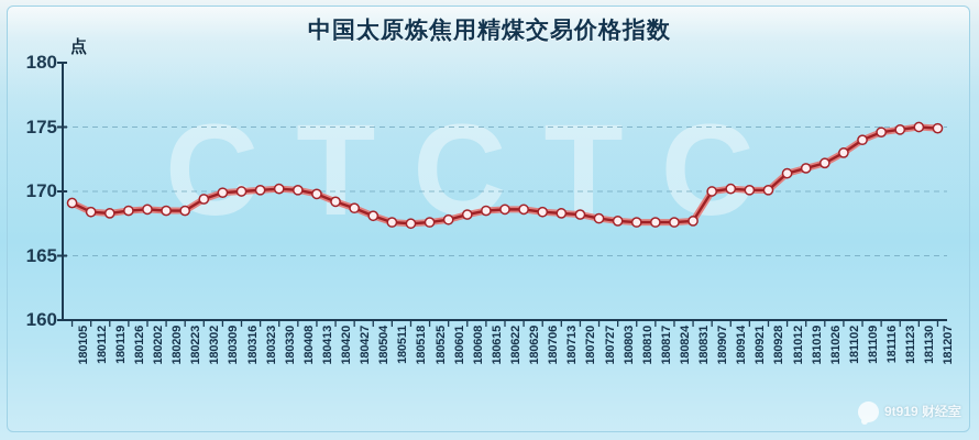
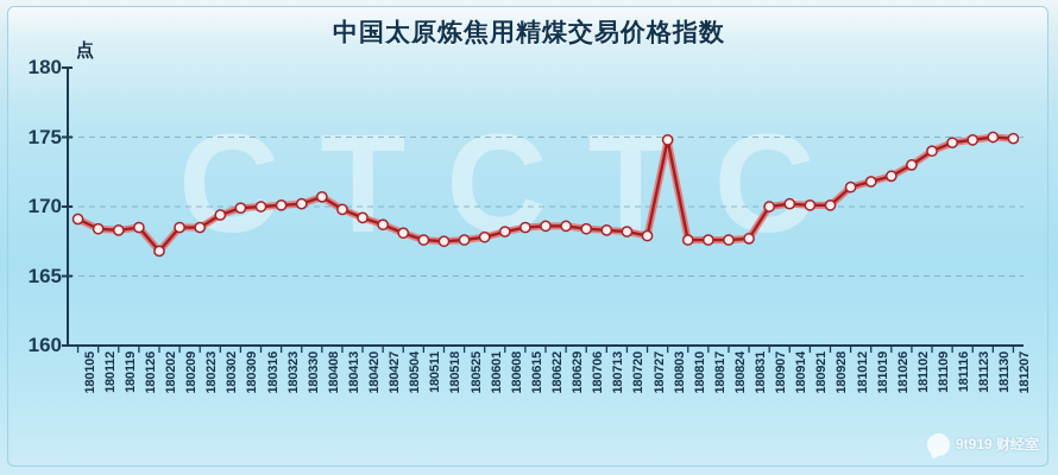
180202: 168.6 -> 166.8
180408: 170.1 -> 170.7
180803: 167.7 -> 174.8
